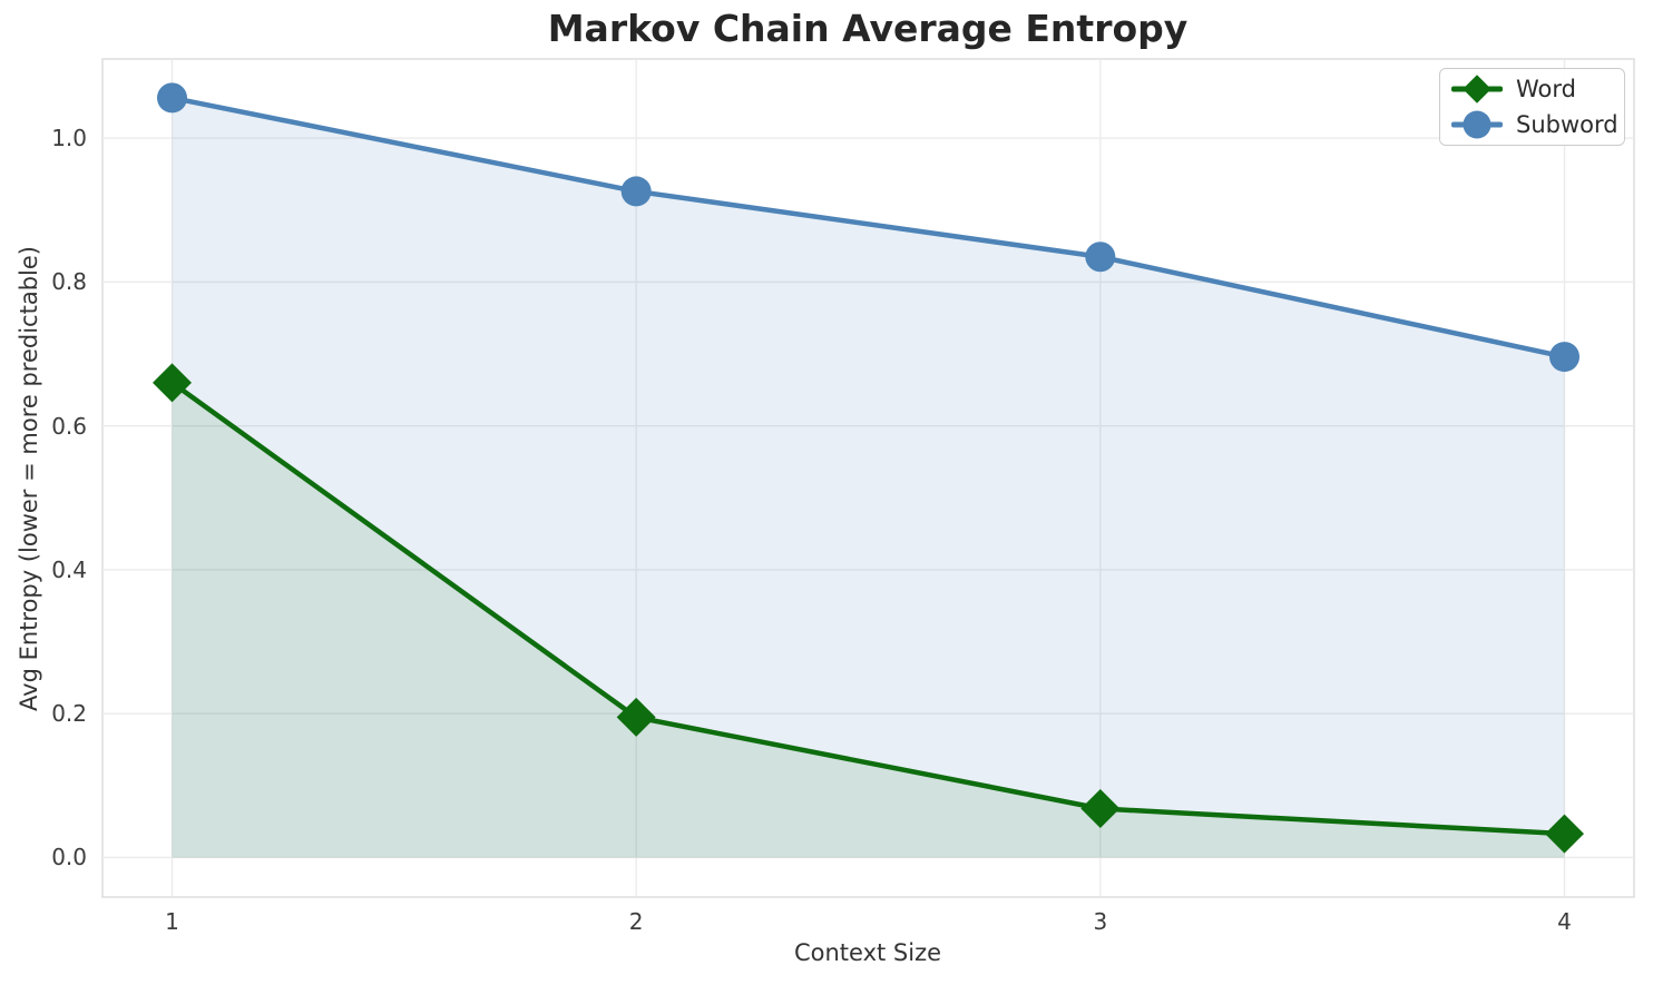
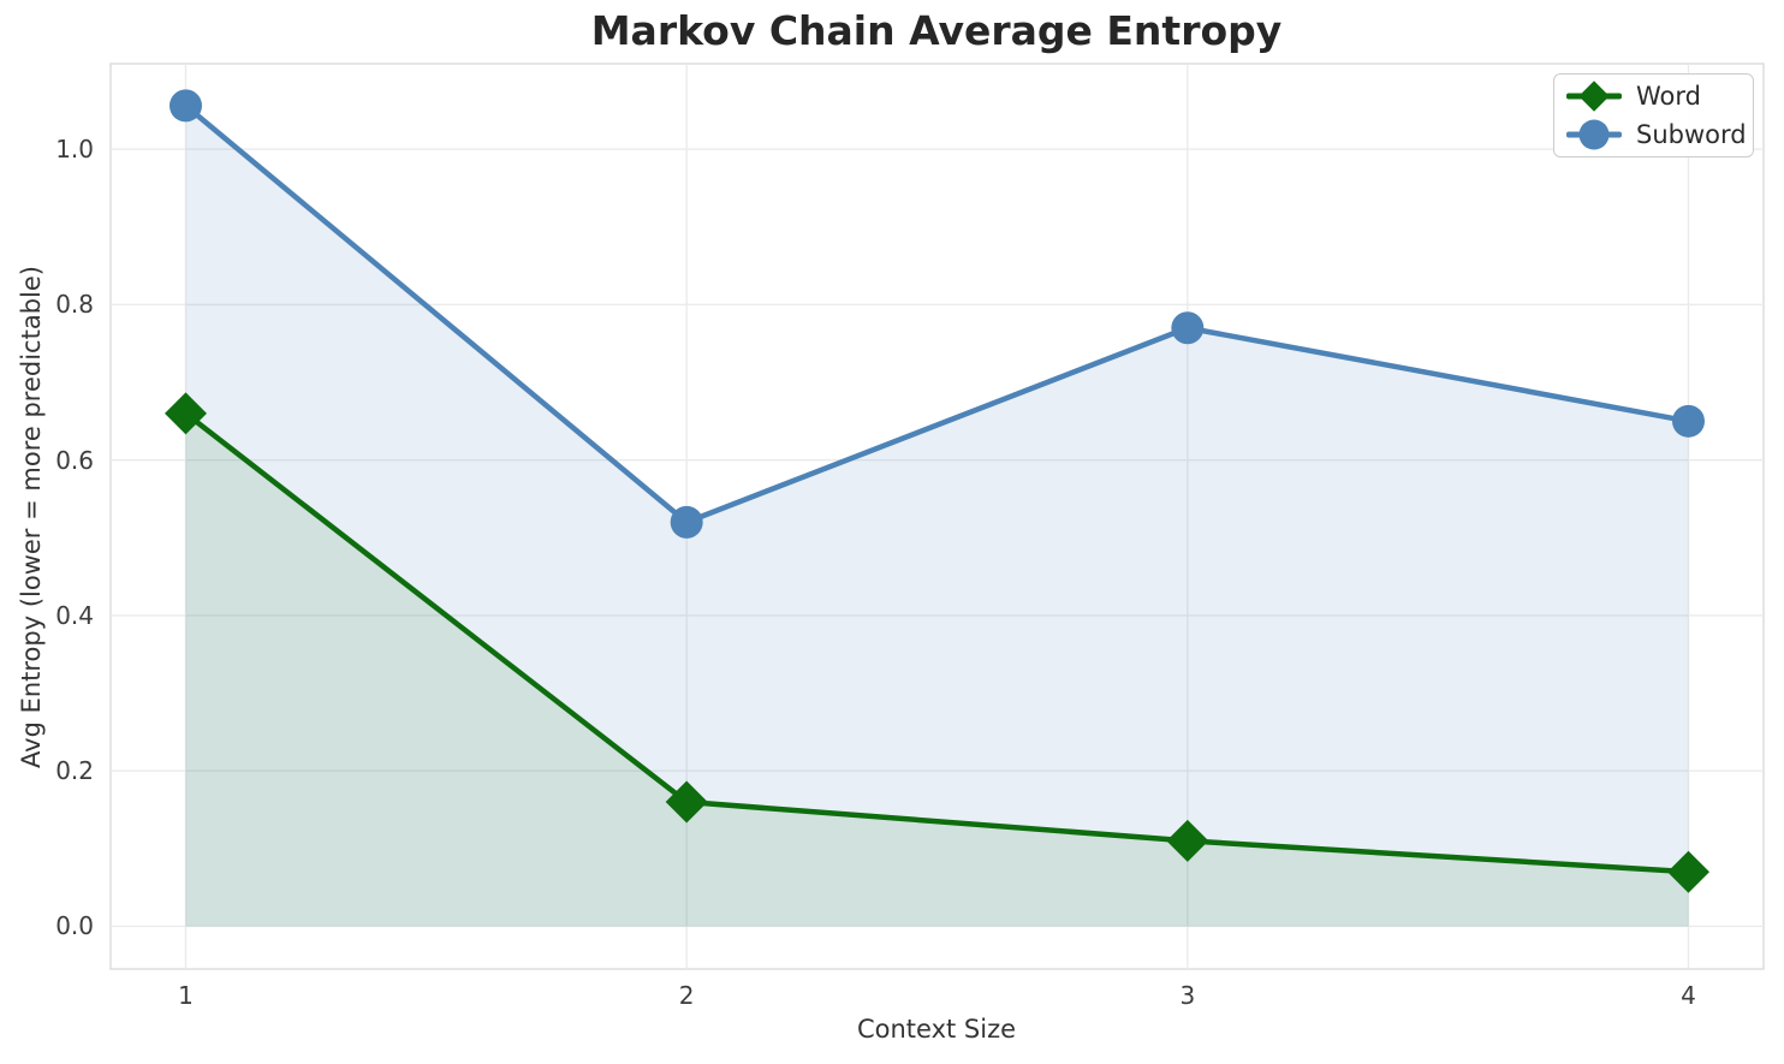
Word/2: 0.20 -> 0.16
Subword/2: 0.93 -> 0.52
Word/3: 0.07 -> 0.11
Subword/3: 0.83 -> 0.77
Word/4: 0.03 -> 0.07
Subword/4: 0.70 -> 0.65
